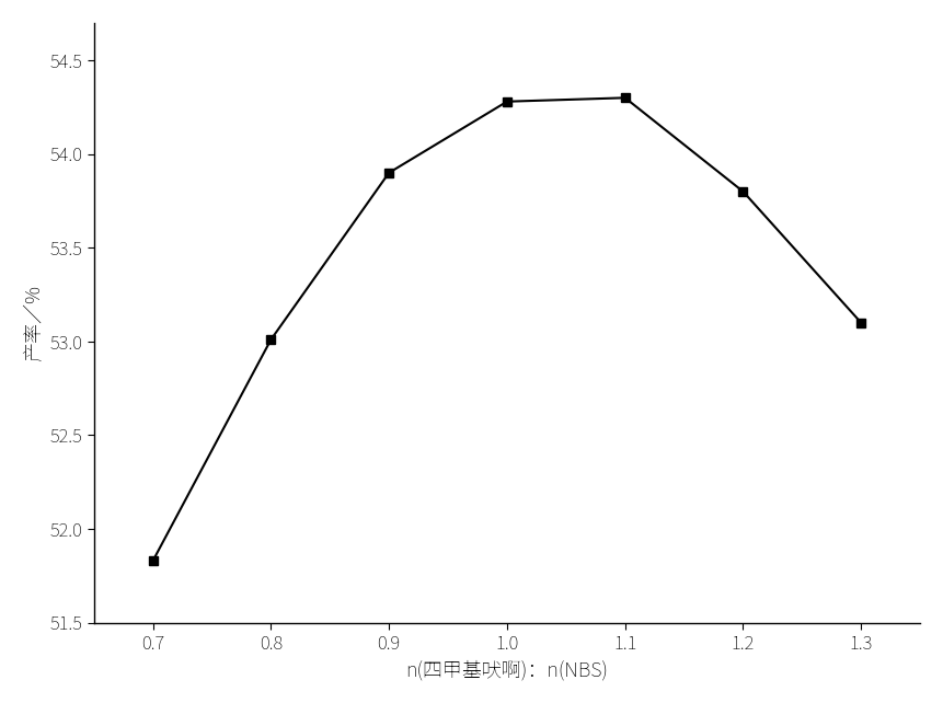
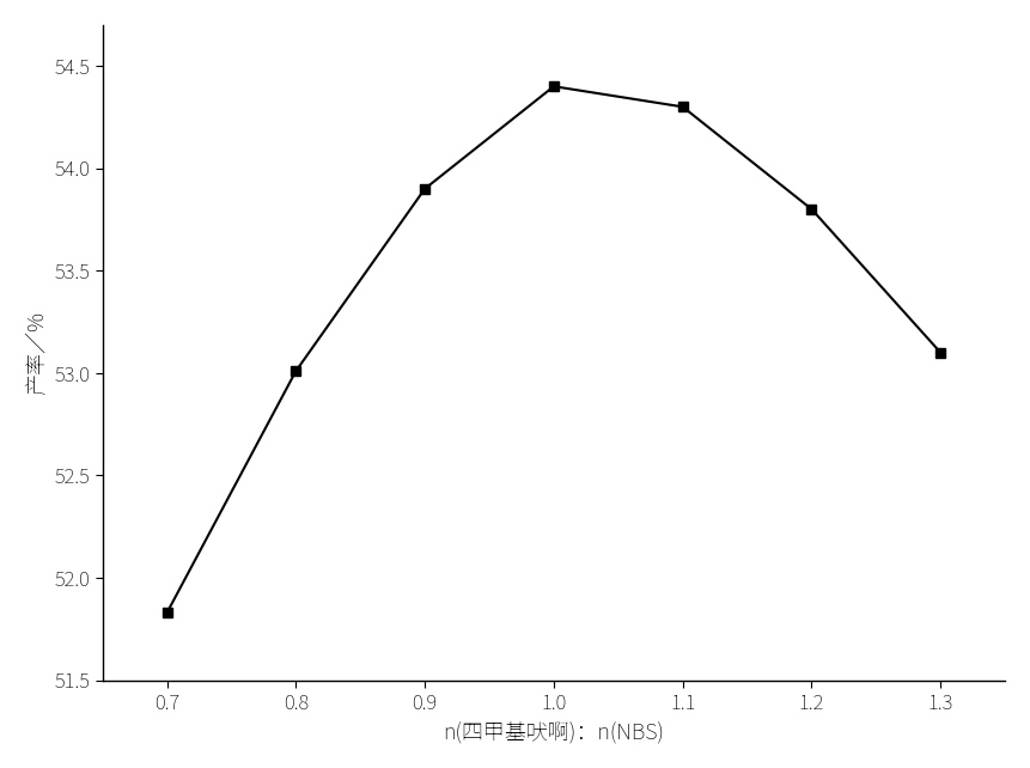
1.0: 54.28 -> 54.40
